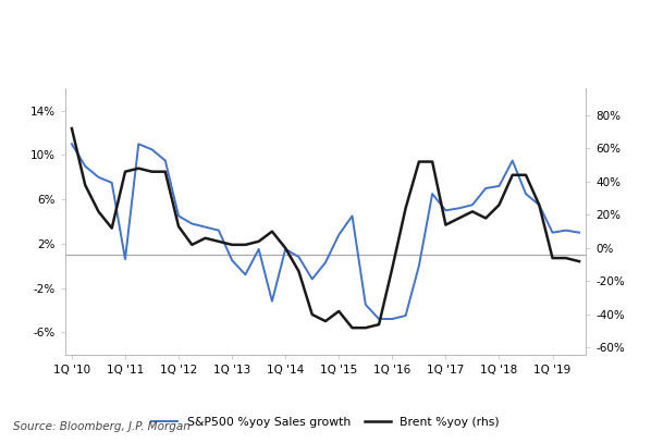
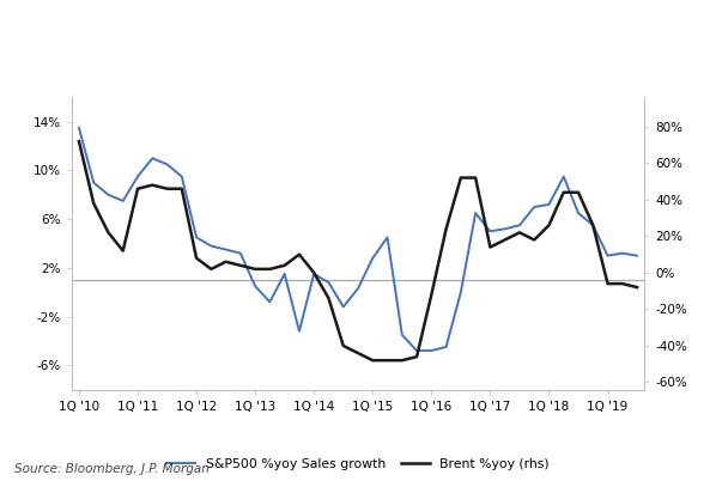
S&P500 %yoy Sales growth/1Q '10: 11.0% -> 13.5%
S&P500 %yoy Sales growth/1Q '11: 0.6% -> 9.5%
Brent %yoy (rhs)/1Q '12: 13% -> 8%
Brent %yoy (rhs)/1Q '15: -38% -> -48%
